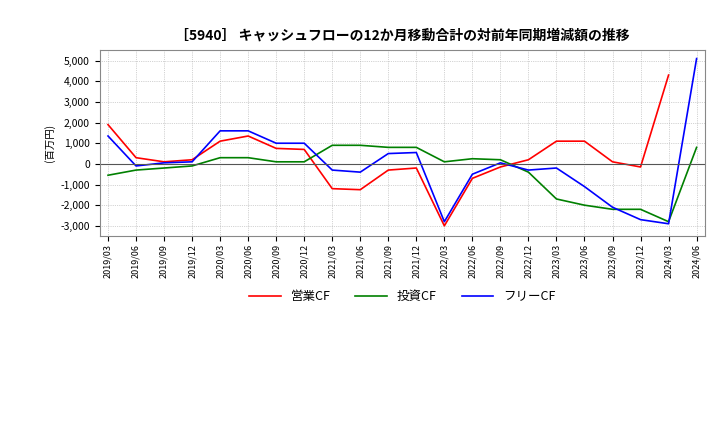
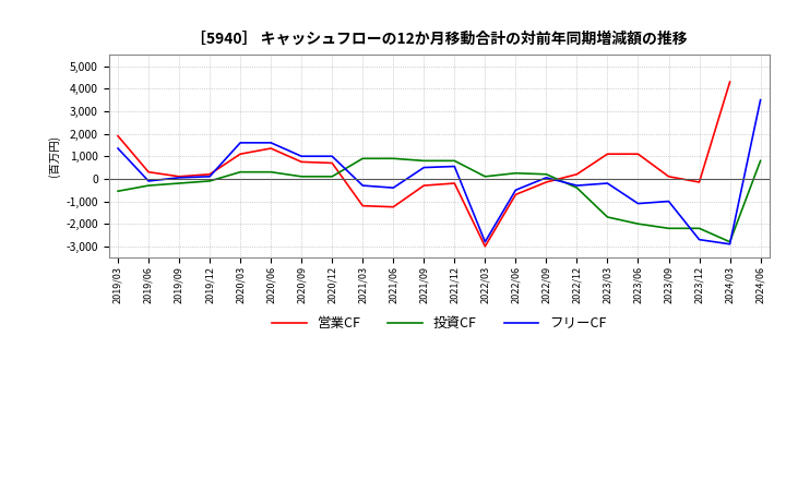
フリーCF/2023/09: -2,100 -> -1,000
フリーCF/2024/06: 5,100 -> 3,500
